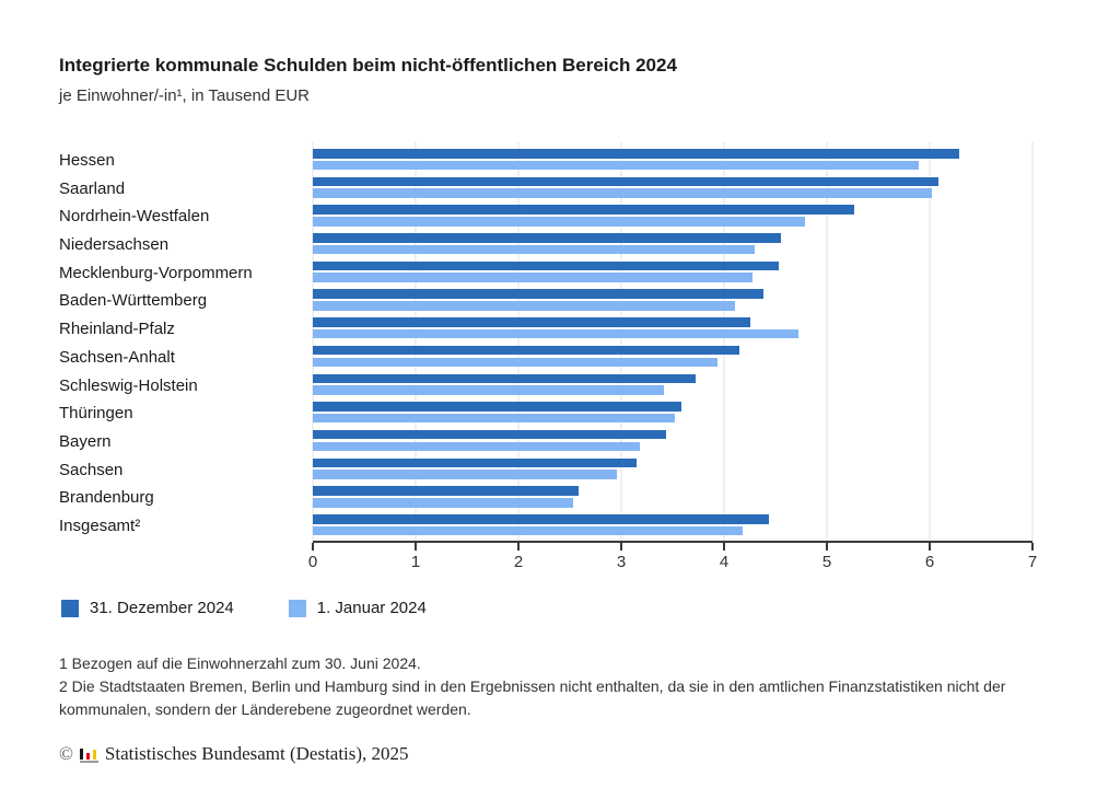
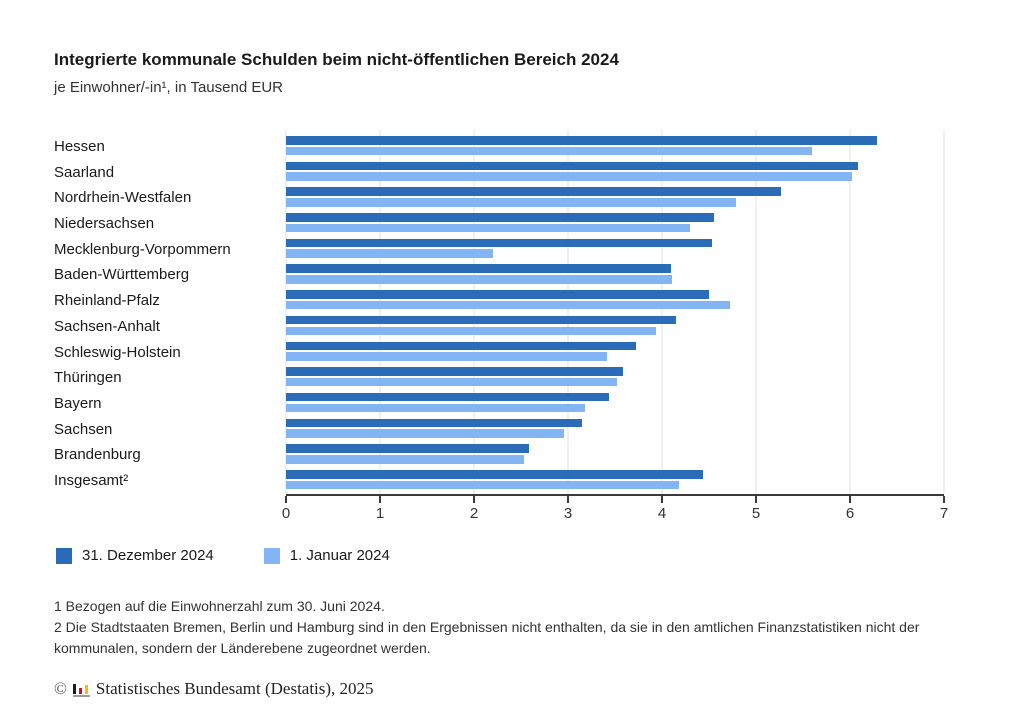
1. Januar 2024/Hessen: 5.9 -> 5.6
1. Januar 2024/Mecklenburg-Vorpommern: 4.3 -> 2.2
31. Dezember 2024/Baden-Württemberg: 4.4 -> 4.1
31. Dezember 2024/Rheinland-Pfalz: 4.2 -> 4.5
